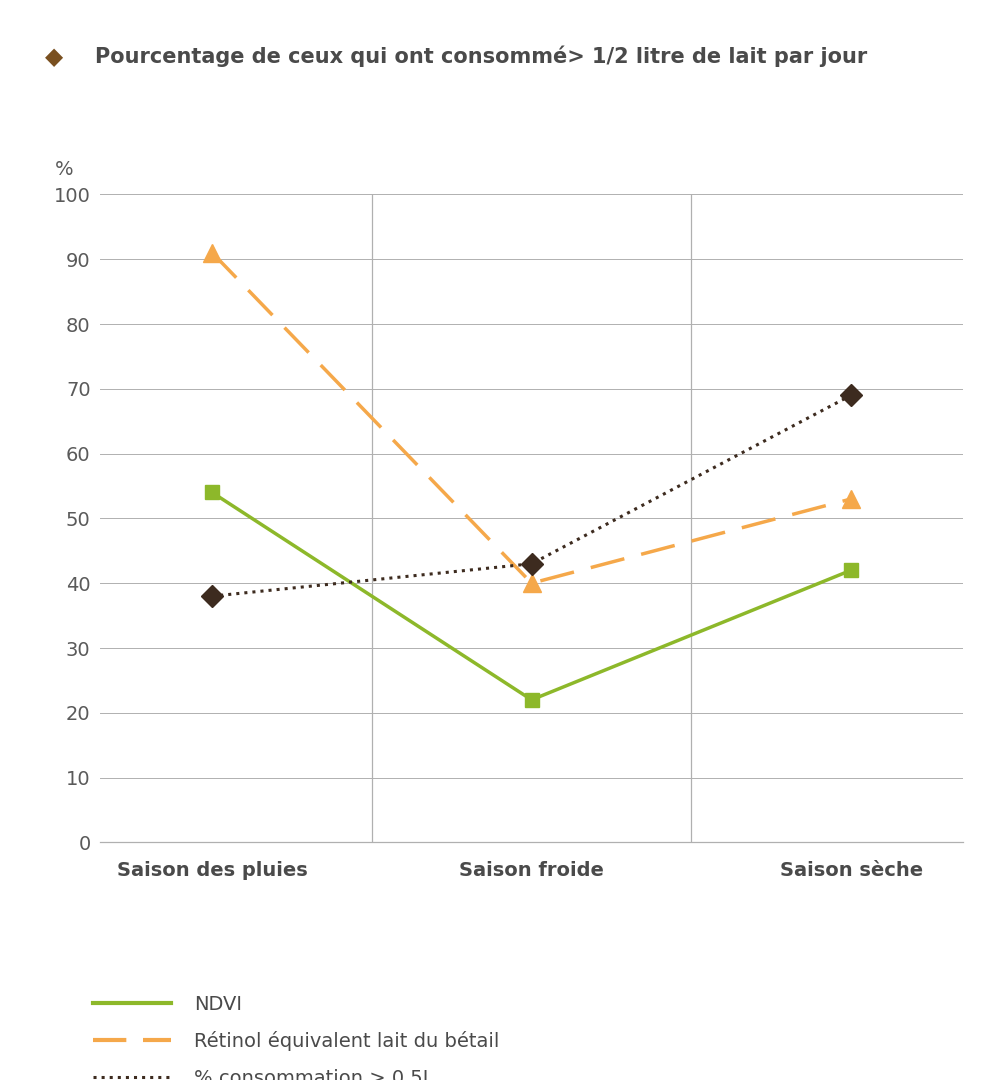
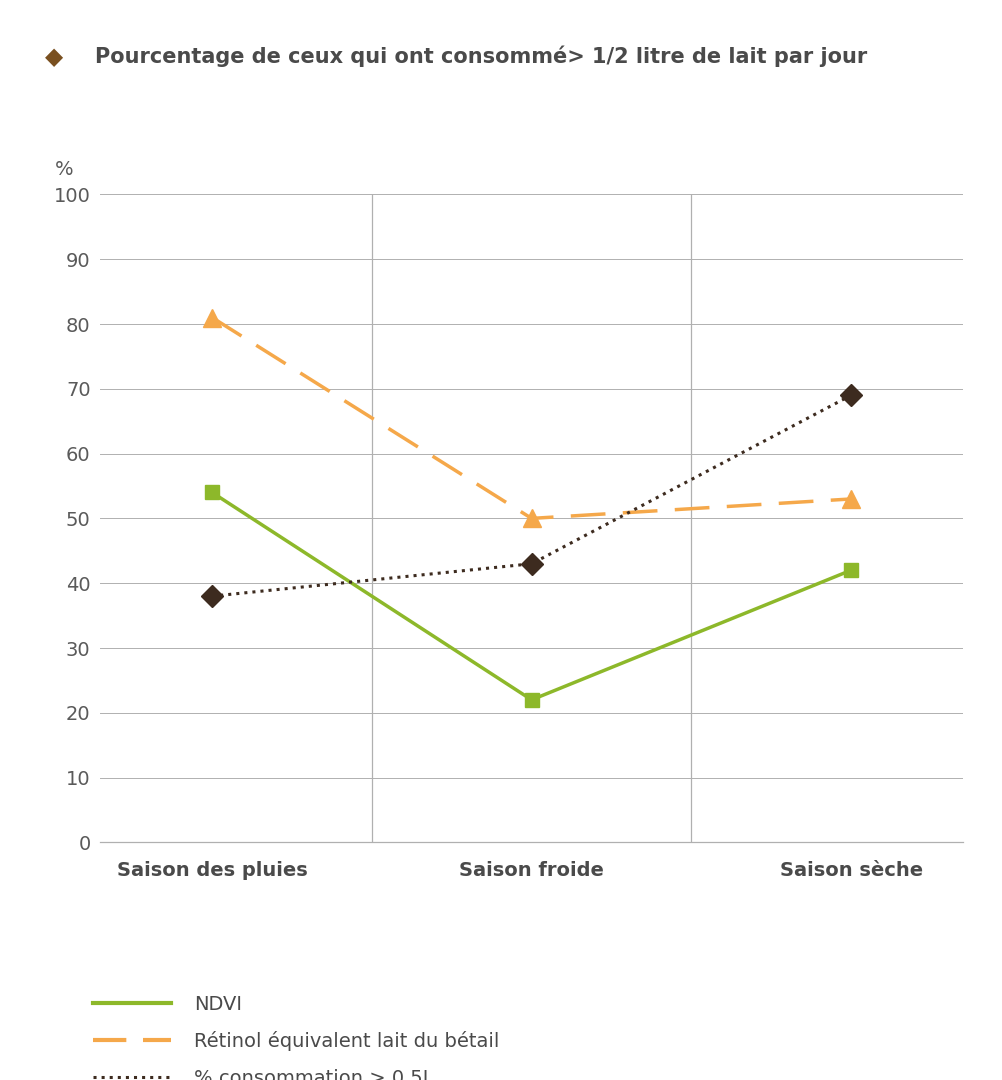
Rétinol équivalent lait du bétail/Saison des pluies: 91 -> 81
Rétinol équivalent lait du bétail/Saison froide: 40 -> 50
